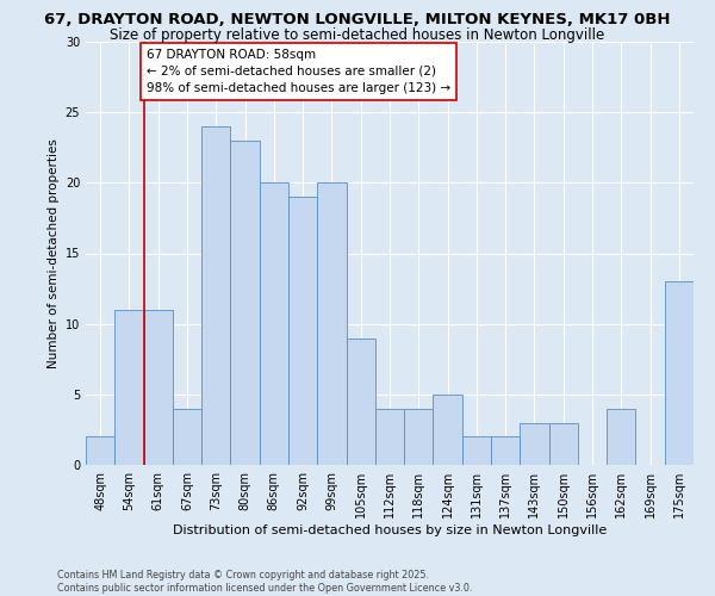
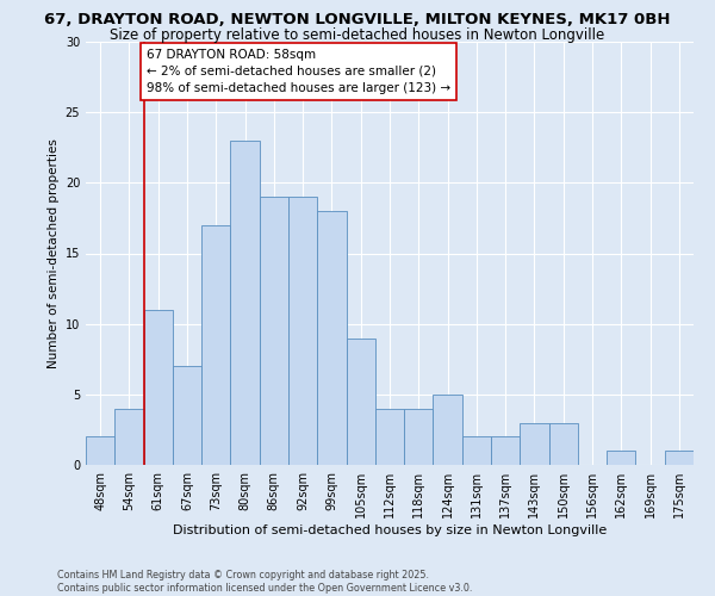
54sqm: 11 -> 4
67sqm: 4 -> 7
73sqm: 24 -> 17
86sqm: 20 -> 19
99sqm: 20 -> 18
162sqm: 4 -> 1
175sqm: 13 -> 1
